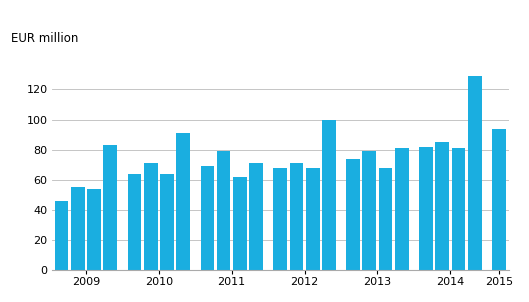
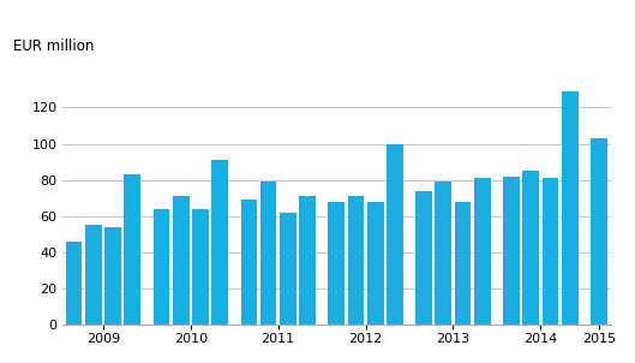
2015: 94 -> 103
